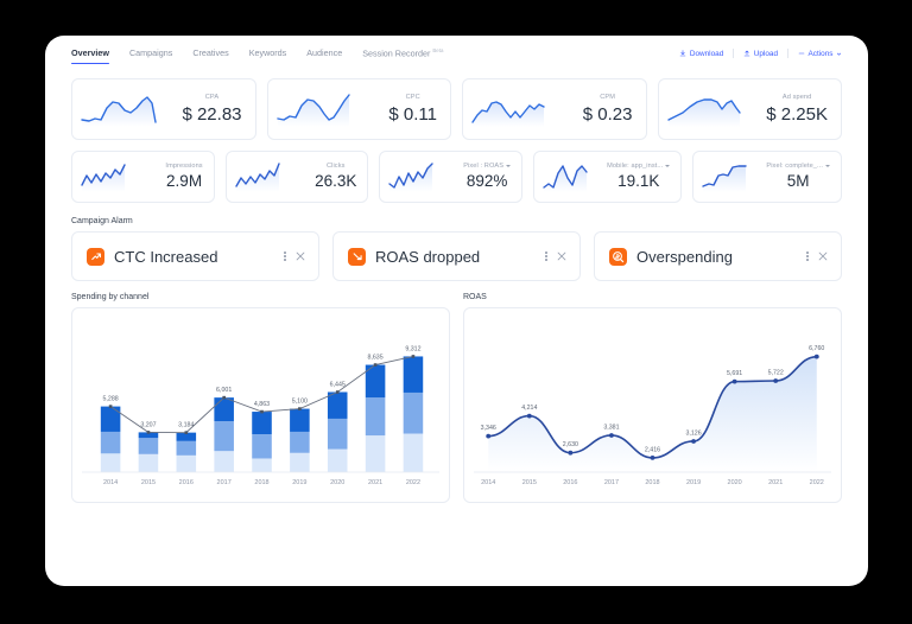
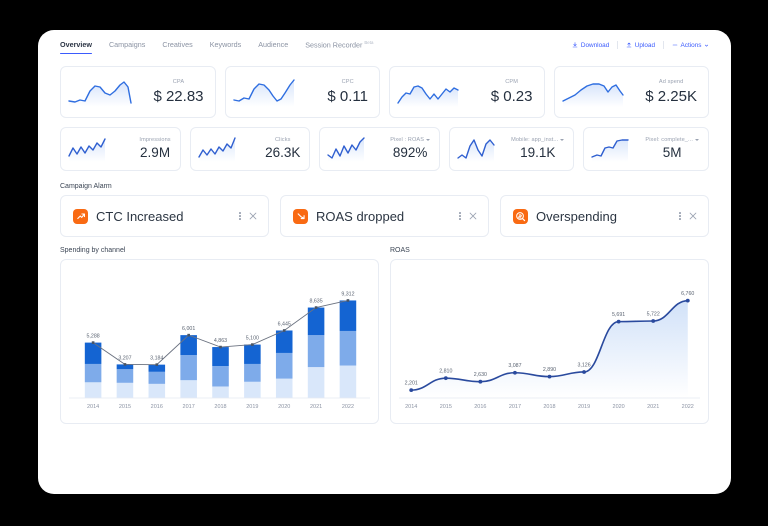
ROAS/2014: 3,346 -> 2,201
ROAS/2015: 4,214 -> 2,810
ROAS/2017: 3,381 -> 3,087
ROAS/2018: 2,416 -> 2,890
